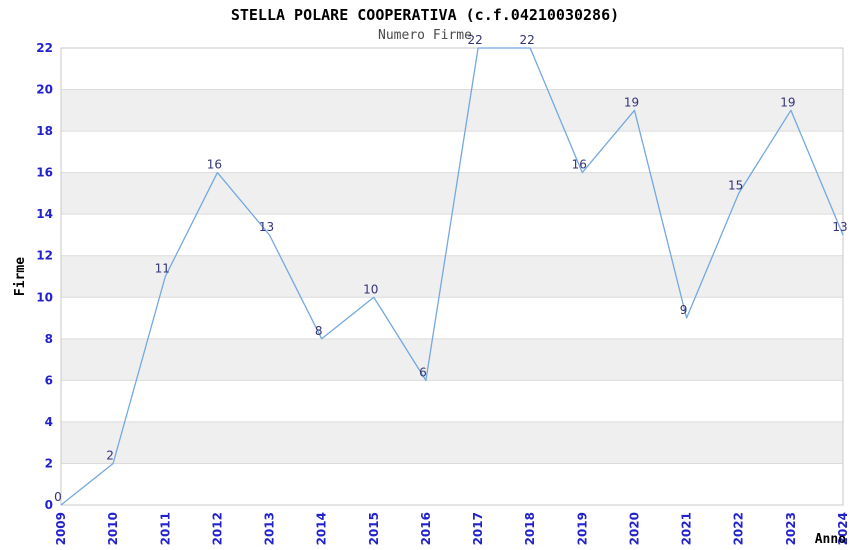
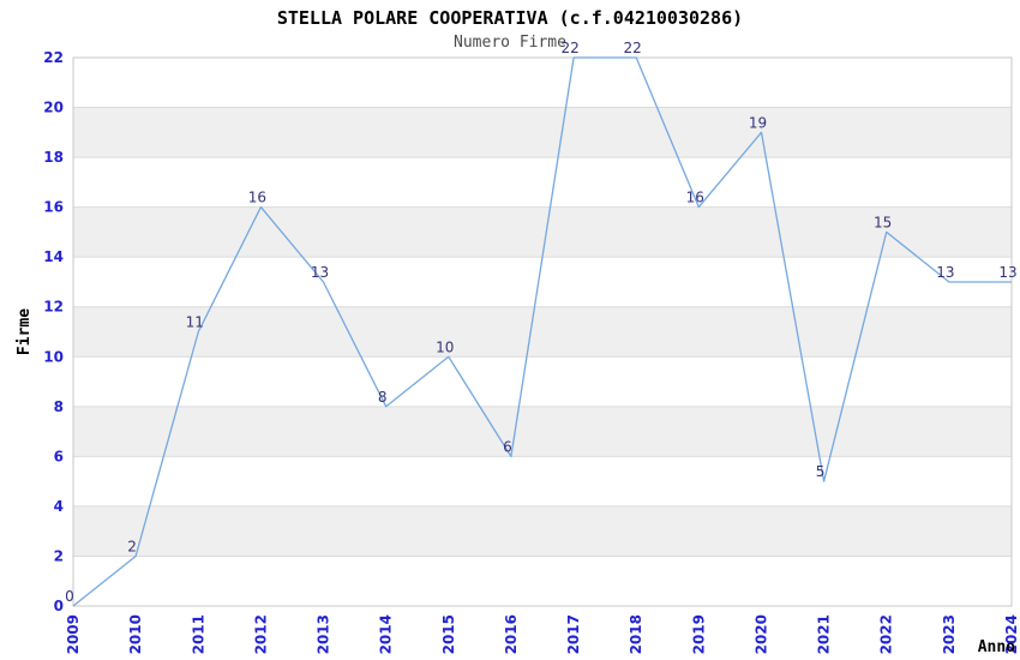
2021: 9 -> 5
2023: 19 -> 13
